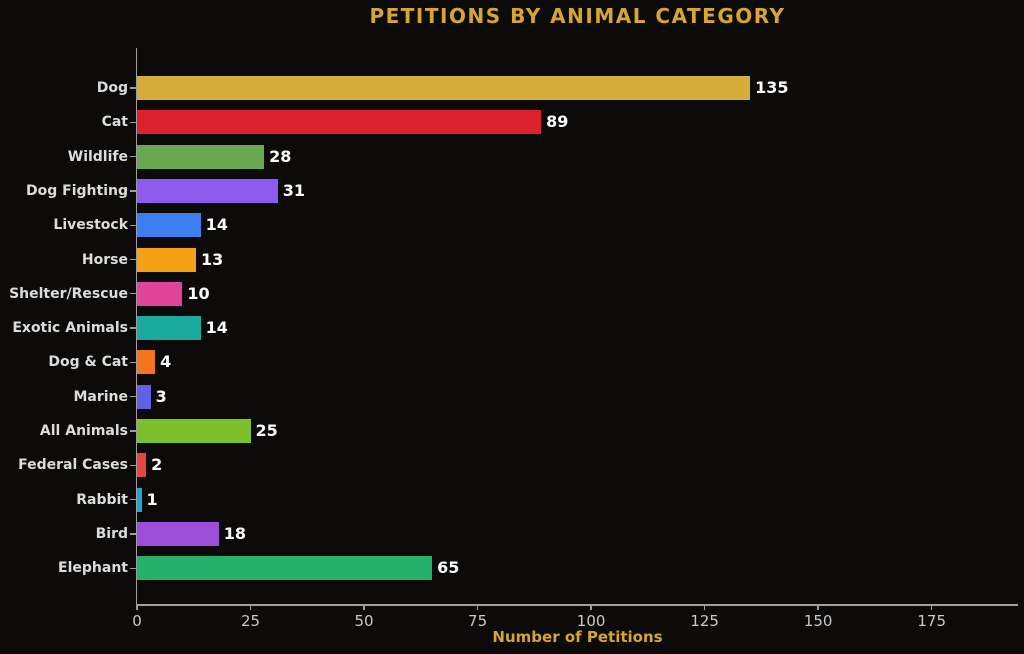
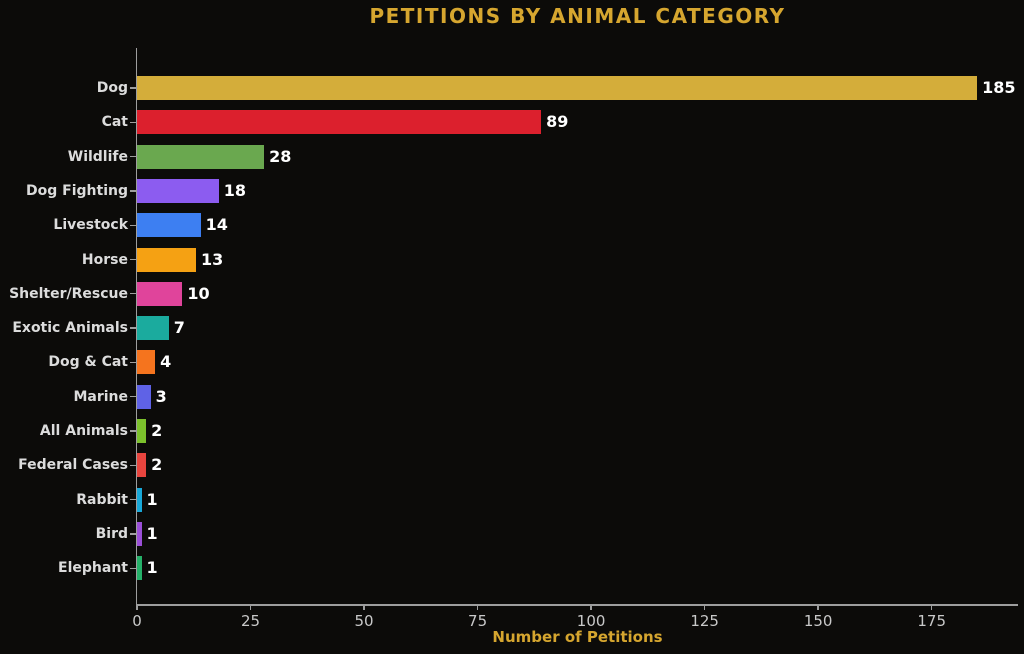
Dog: 135 -> 185
Dog Fighting: 31 -> 18
Exotic Animals: 14 -> 7
All Animals: 25 -> 2
Bird: 18 -> 1
Elephant: 65 -> 1
